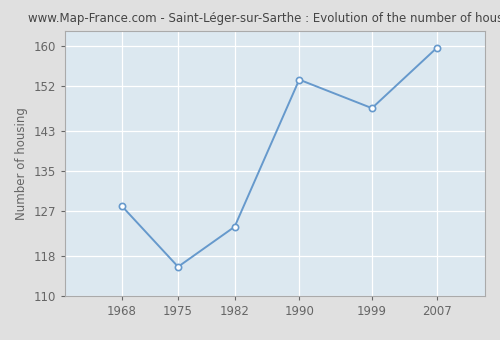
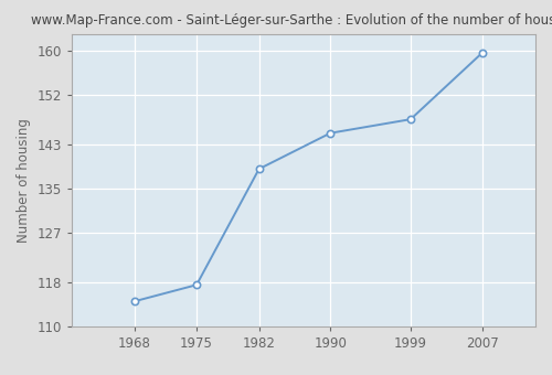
1968: 128.0 -> 114.5
1975: 115.8 -> 117.5
1982: 123.8 -> 138.5
1990: 153.2 -> 145.0
